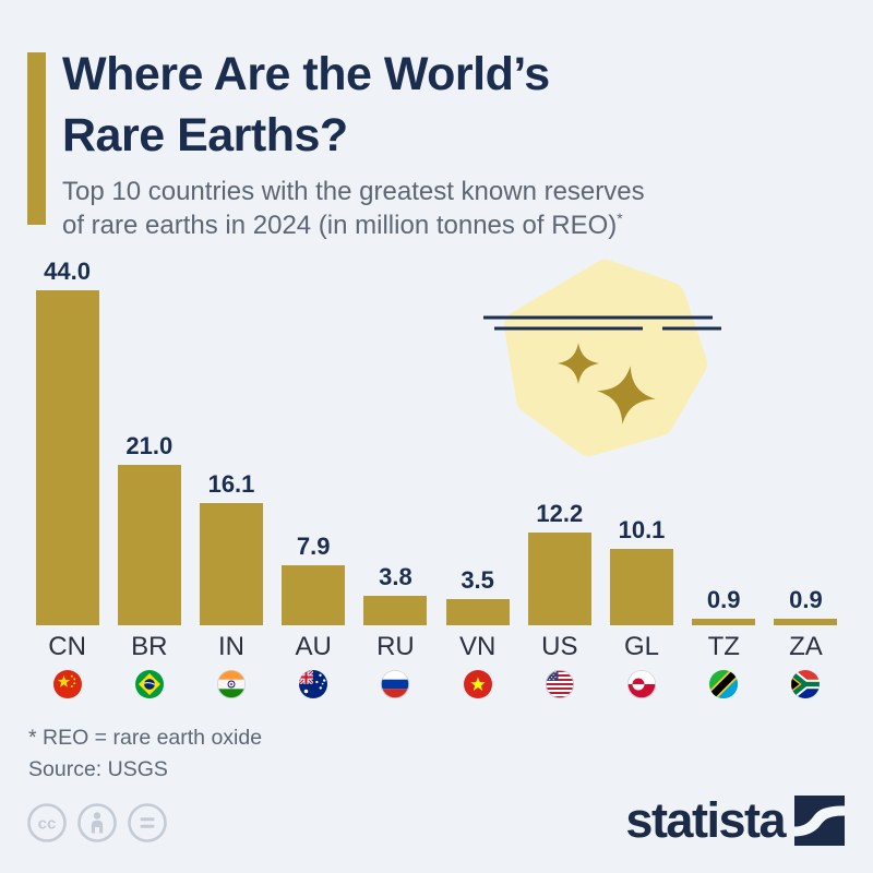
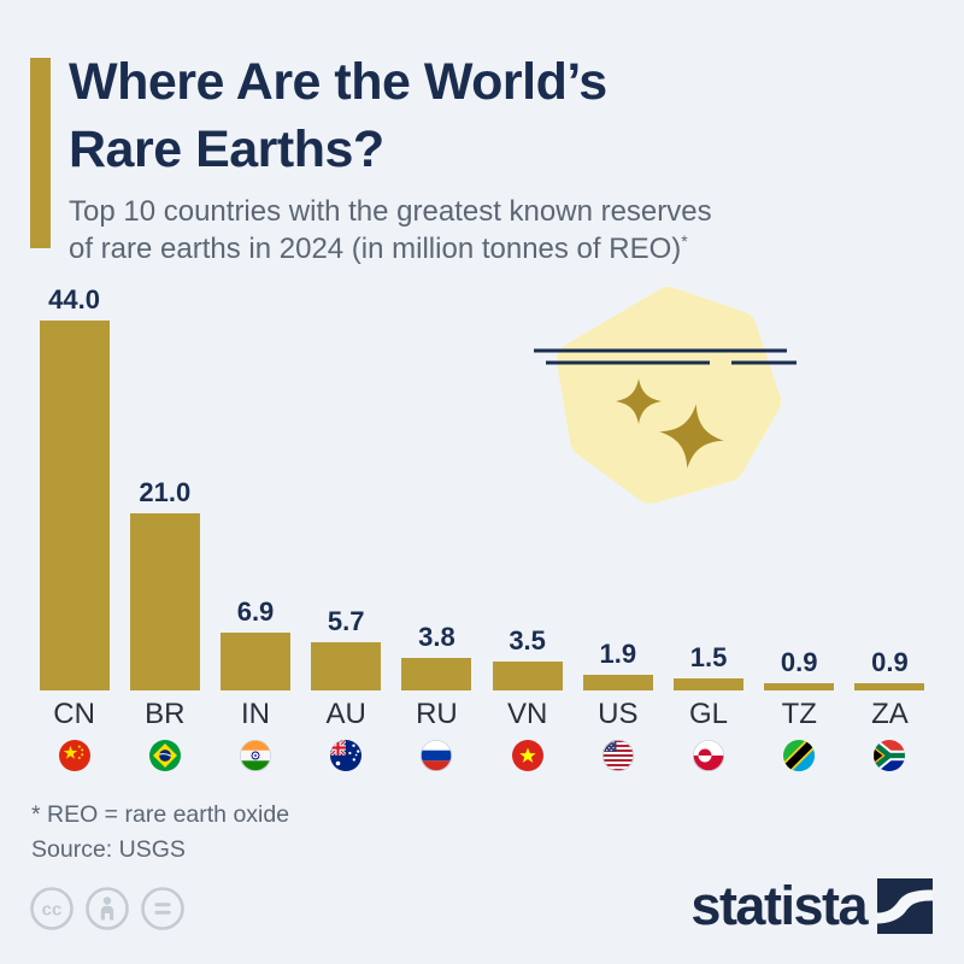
IN: 16.1 -> 6.9
AU: 7.9 -> 5.7
US: 12.2 -> 1.9
GL: 10.1 -> 1.5
